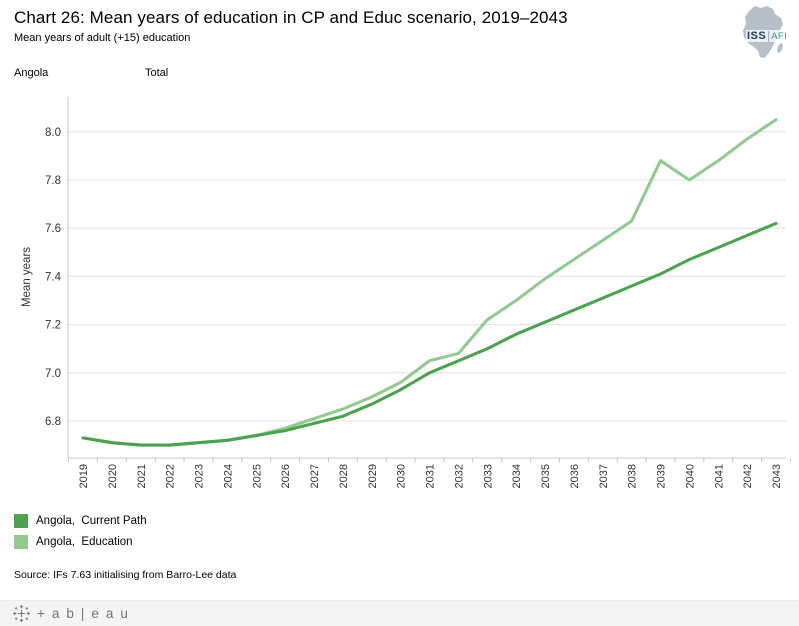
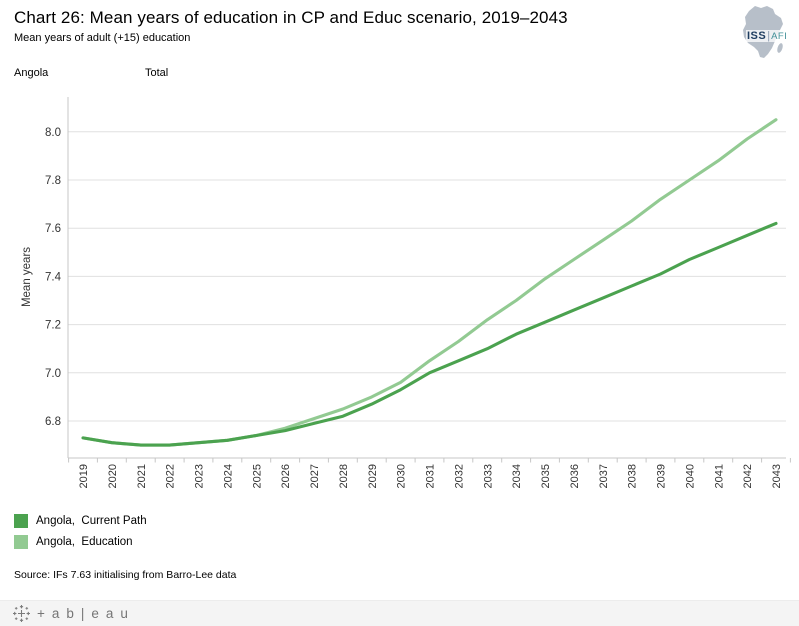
Angola, Education/2032: 7.08 -> 7.13
Angola, Education/2039: 7.88 -> 7.72
